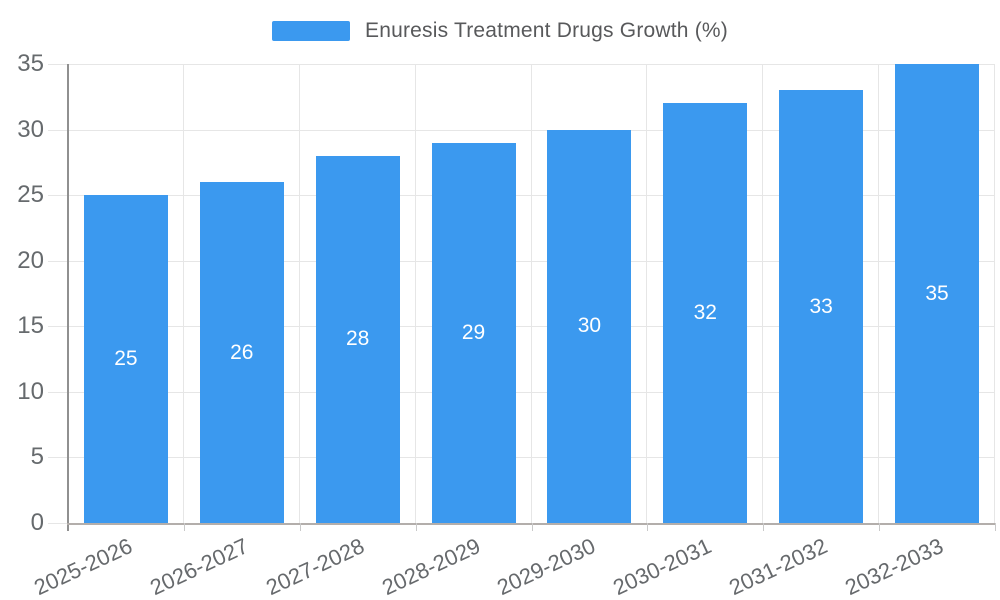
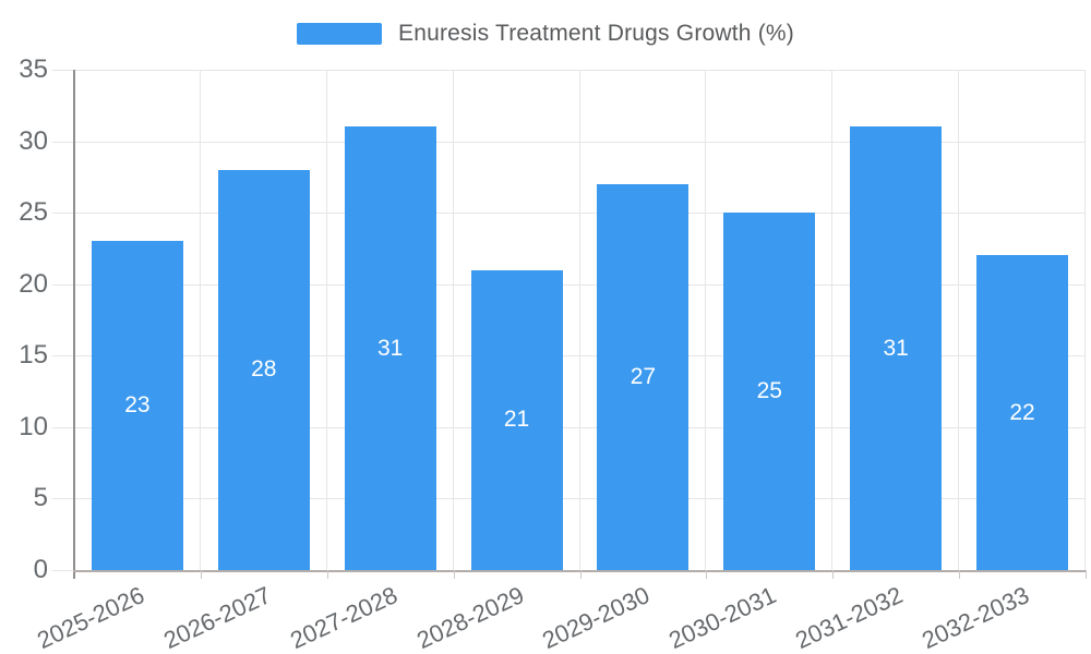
2025-2026: 25 -> 23
2026-2027: 26 -> 28
2027-2028: 28 -> 31
2028-2029: 29 -> 21
2029-2030: 30 -> 27
2030-2031: 32 -> 25
2031-2032: 33 -> 31
2032-2033: 35 -> 22
